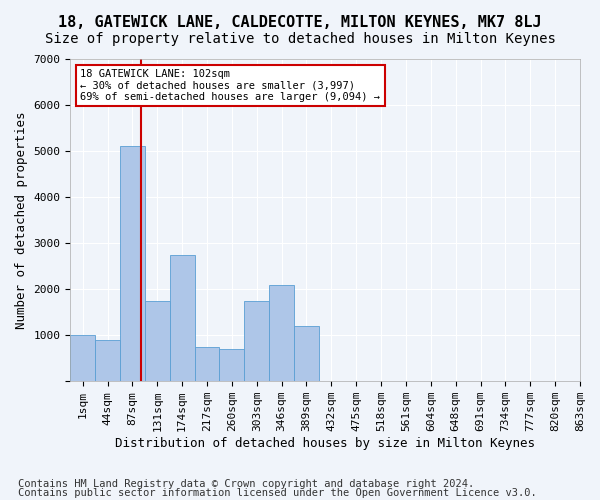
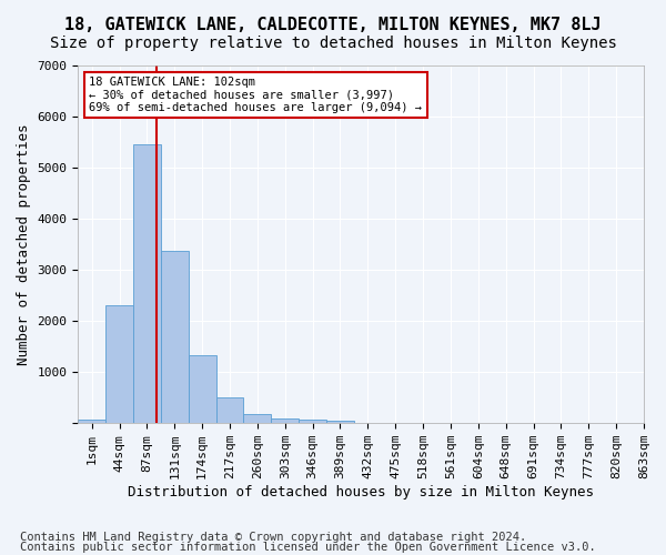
1sqm: 1000 -> 80
44sqm: 900 -> 2300
87sqm: 5100 -> 5450
131sqm: 1750 -> 3380
174sqm: 2750 -> 1320
217sqm: 750 -> 510
260sqm: 700 -> 180
303sqm: 1750 -> 80
346sqm: 2100 -> 60
389sqm: 1200 -> 60
